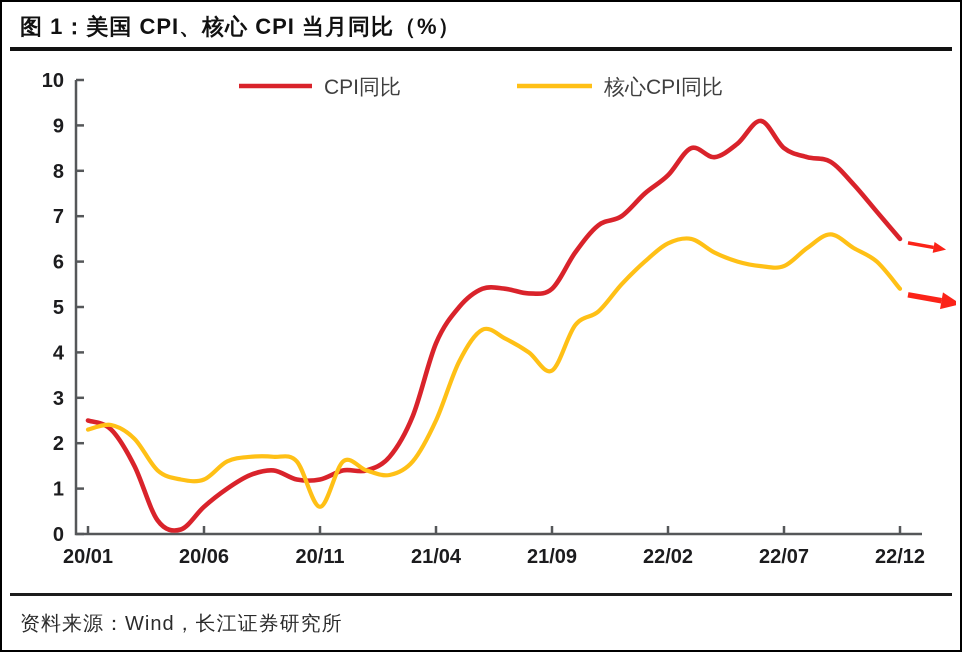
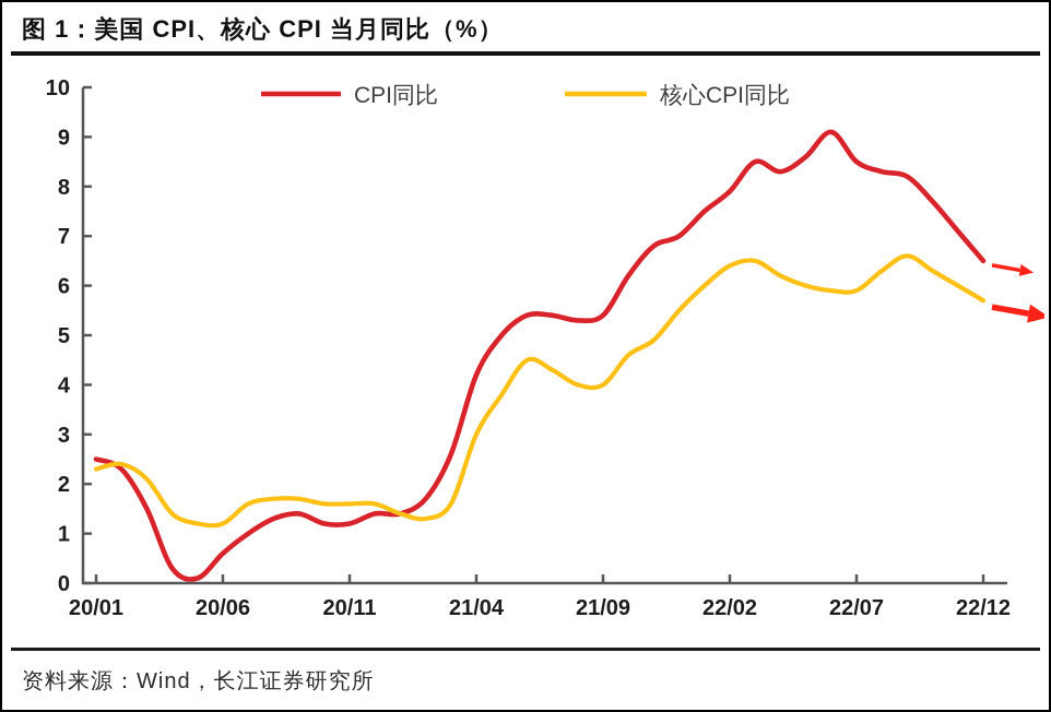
核心CPI同比/20/11: 0.6 -> 1.6
核心CPI同比/21/04: 2.5 -> 3.0
核心CPI同比/21/09: 3.6 -> 4.0
核心CPI同比/22/12: 5.4 -> 5.7
